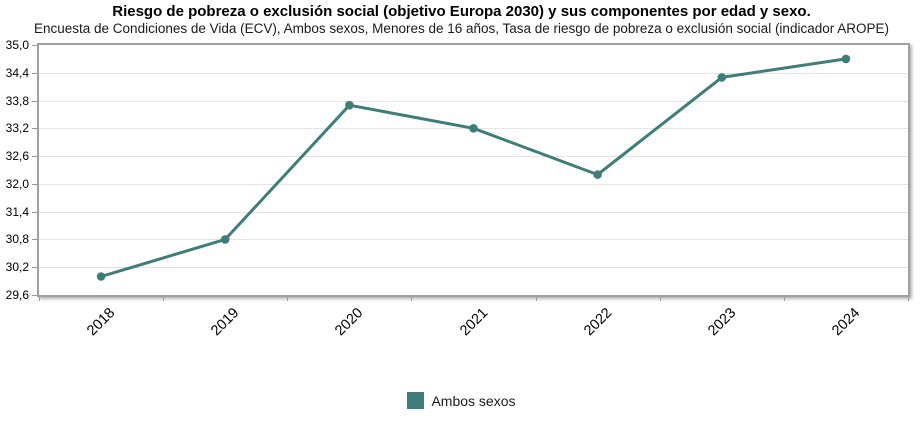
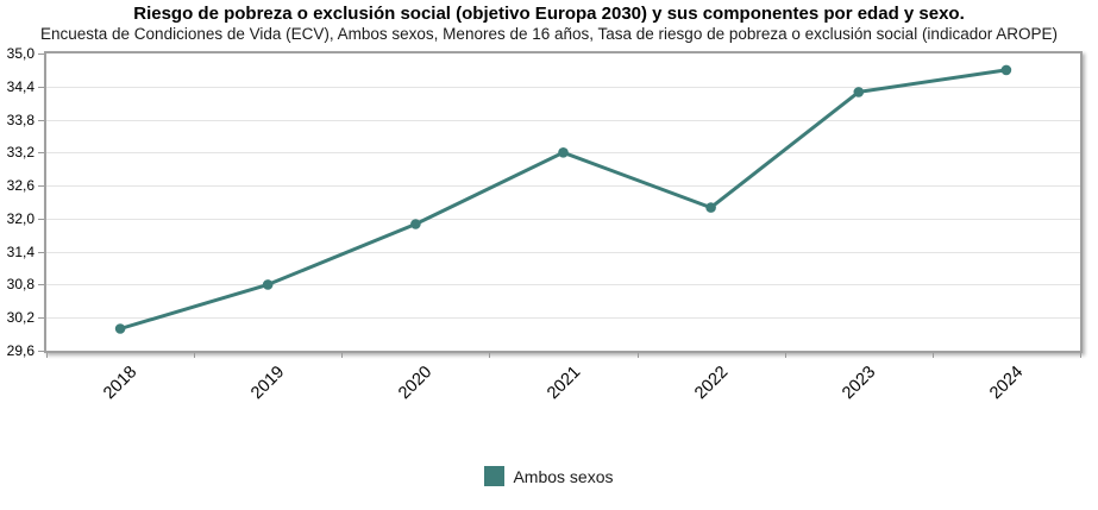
2020: 33,7 -> 31,9
